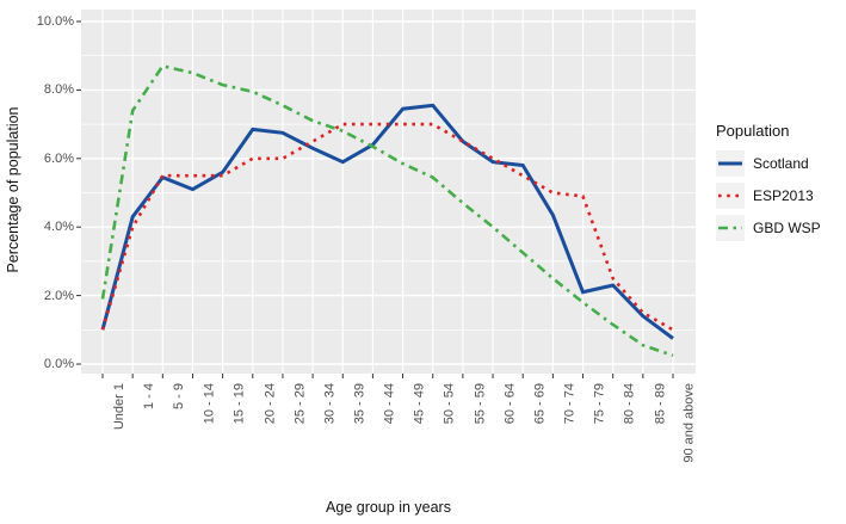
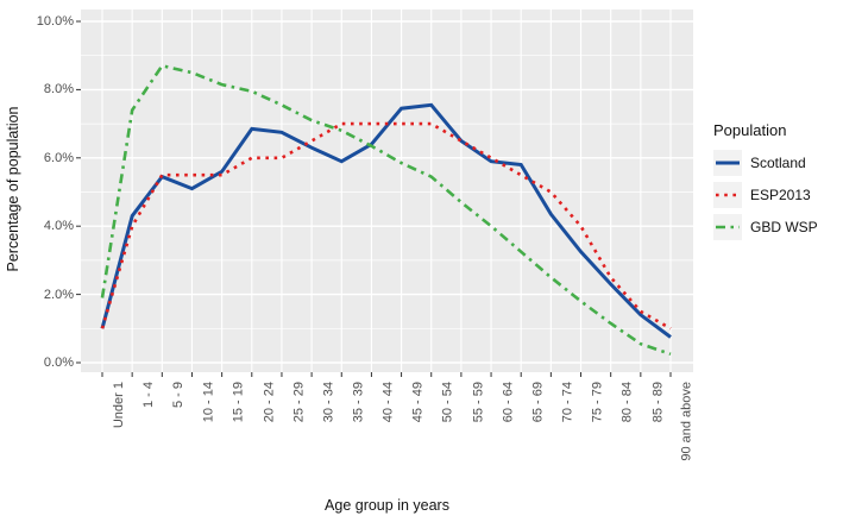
Scotland/75 - 79: 2.1% -> 3.2%
ESP2013/75 - 79: 4.9% -> 4.0%
